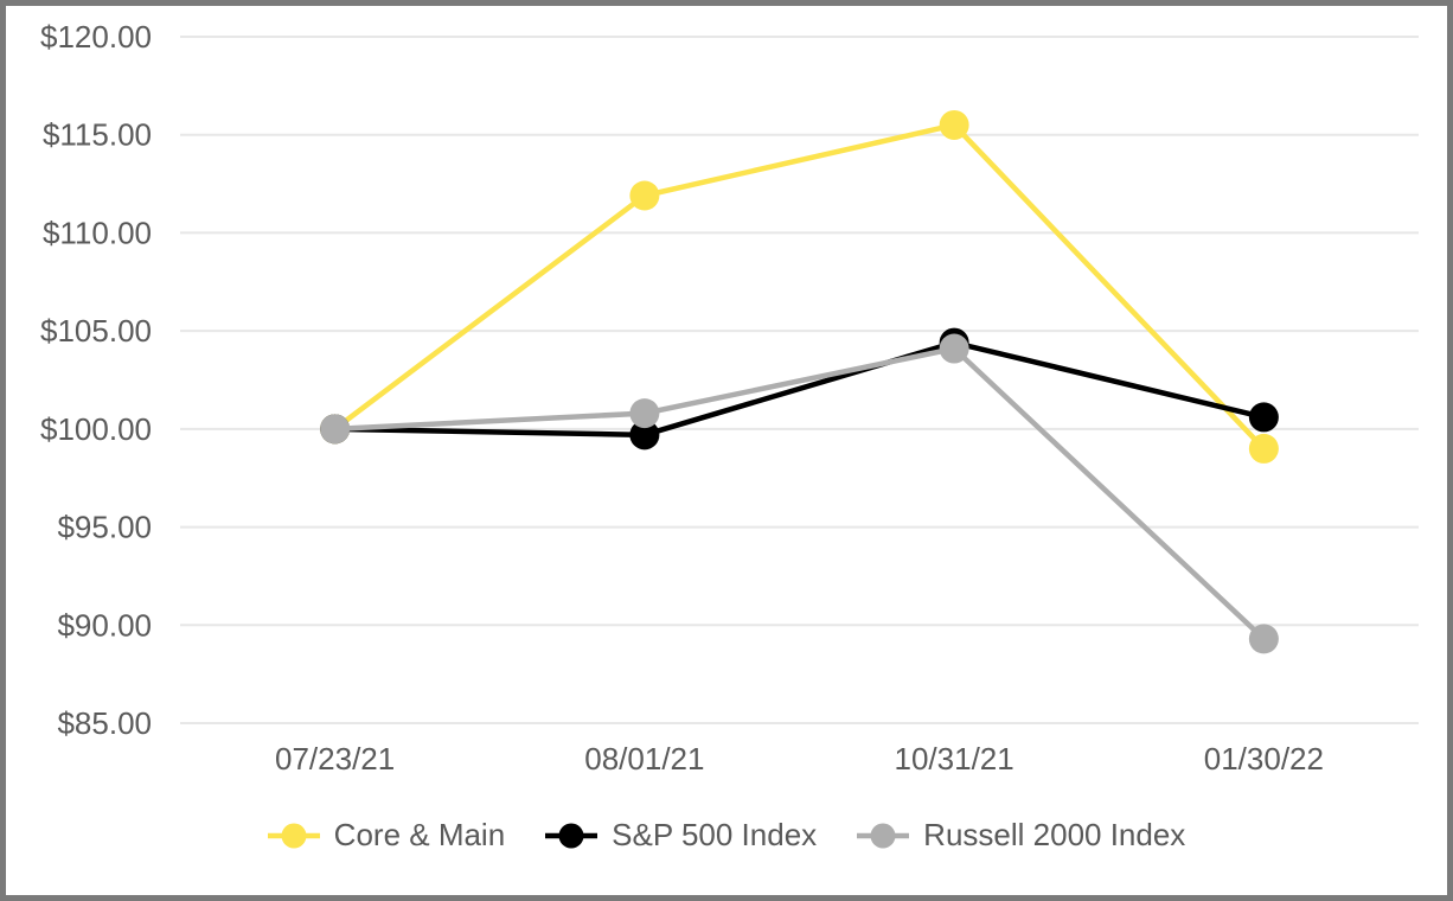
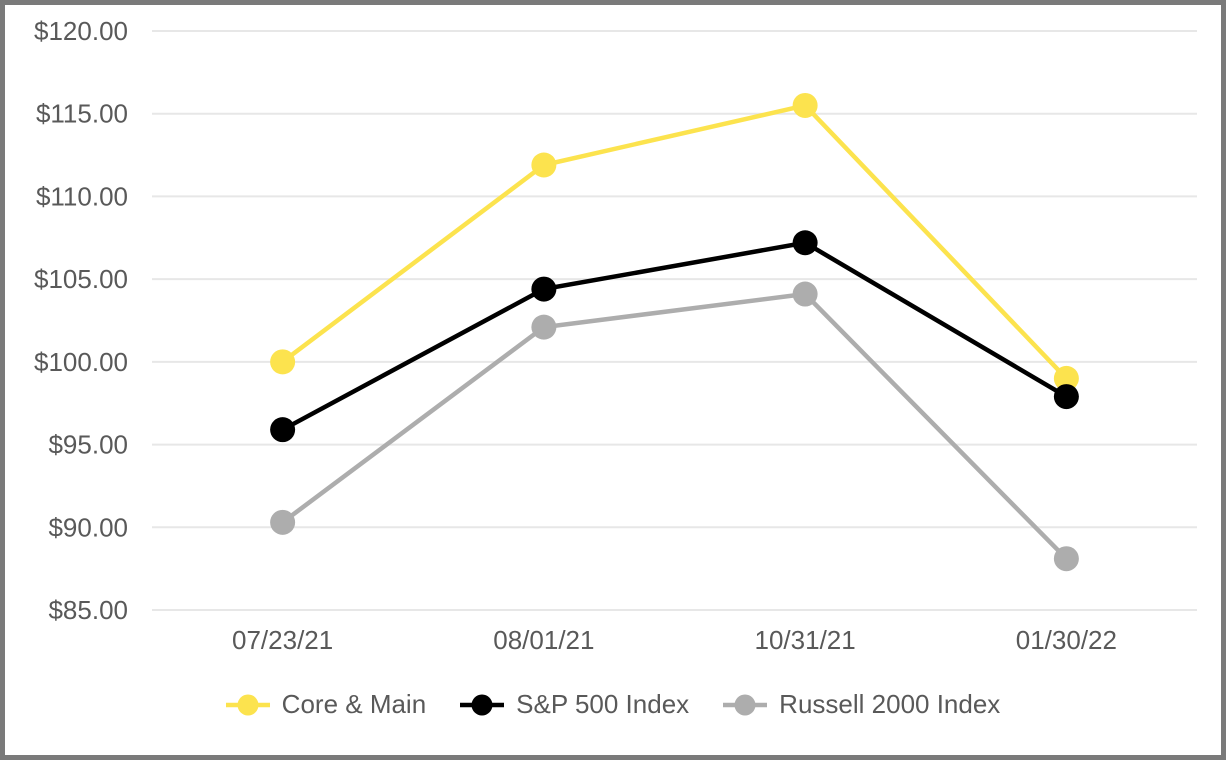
S&P 500 Index/07/23/21: $100.0 -> $95.9
Russell 2000 Index/07/23/21: $100.0 -> $90.3
S&P 500 Index/08/01/21: $99.7 -> $104.4
Russell 2000 Index/08/01/21: $100.8 -> $102.1
S&P 500 Index/10/31/21: $104.4 -> $107.2
S&P 500 Index/01/30/22: $100.6 -> $97.9
Russell 2000 Index/01/30/22: $89.3 -> $88.1
